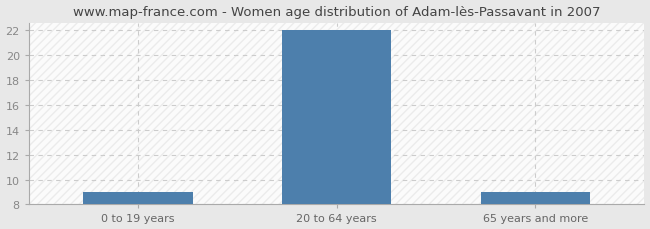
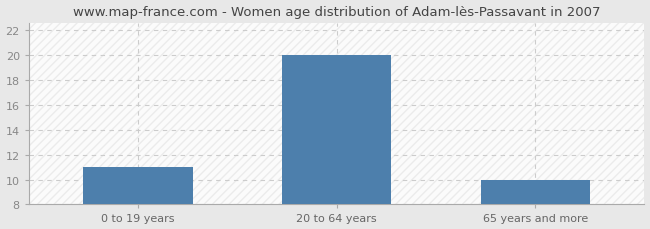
0 to 19 years: 9 -> 11
20 to 64 years: 22 -> 20
65 years and more: 9 -> 10
